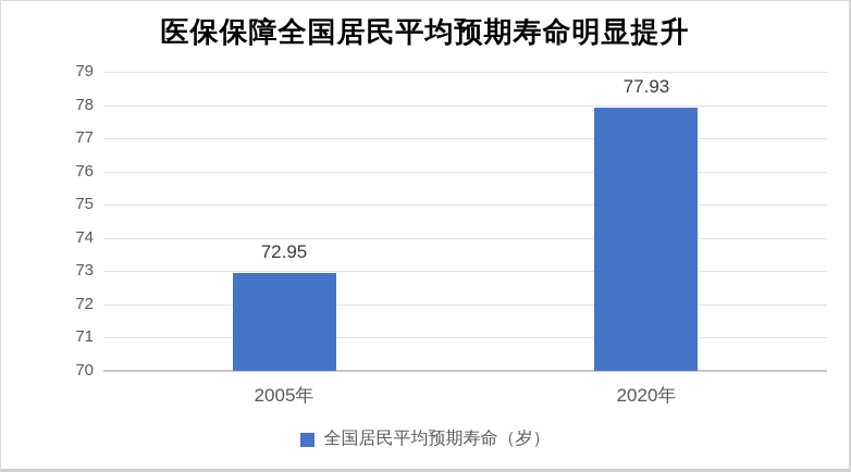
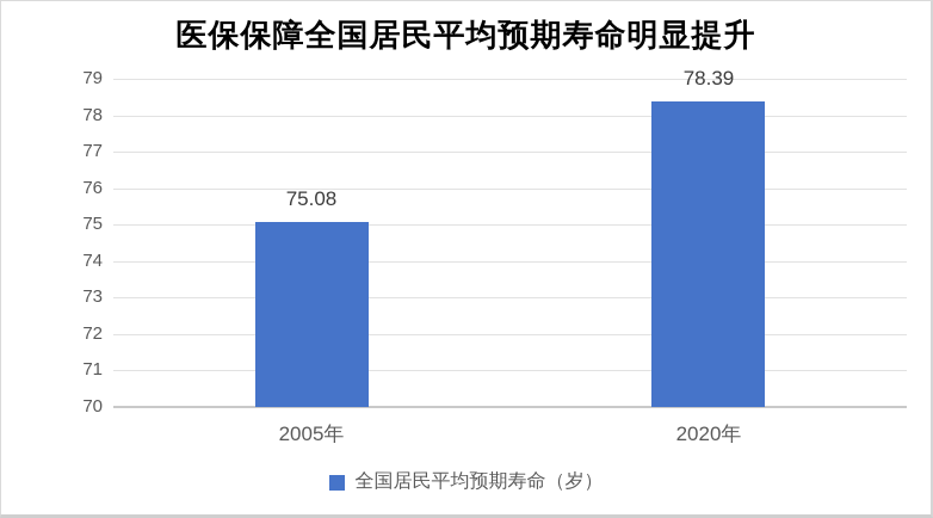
2005年: 72.95 -> 75.08
2020年: 77.93 -> 78.39
